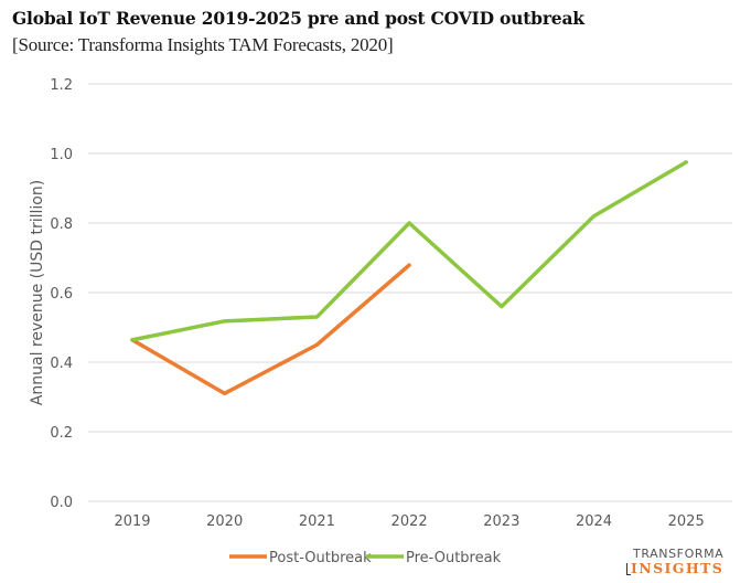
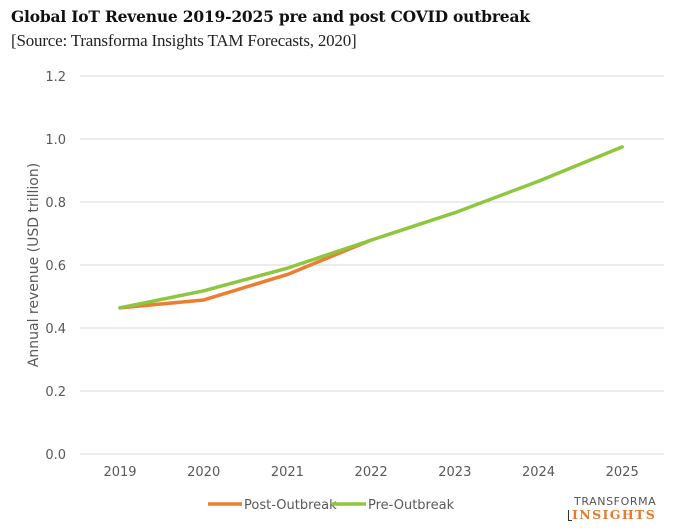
Post-Outbreak/2020: 0.31 -> 0.49
Post-Outbreak/2021: 0.45 -> 0.57
Pre-Outbreak/2021: 0.53 -> 0.59
Pre-Outbreak/2022: 0.80 -> 0.68
Pre-Outbreak/2023: 0.56 -> 0.77
Pre-Outbreak/2024: 0.82 -> 0.87
